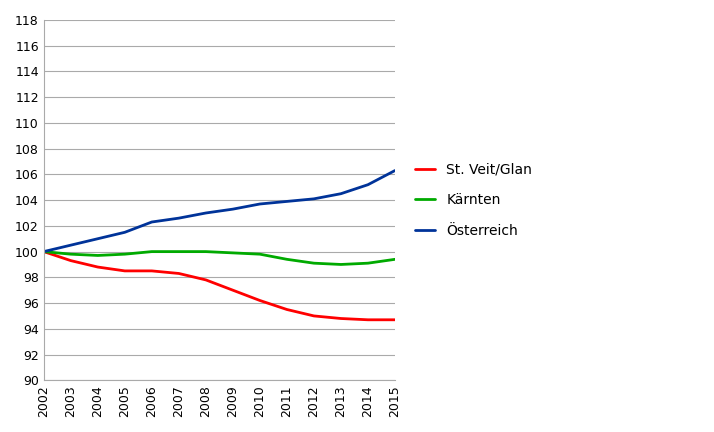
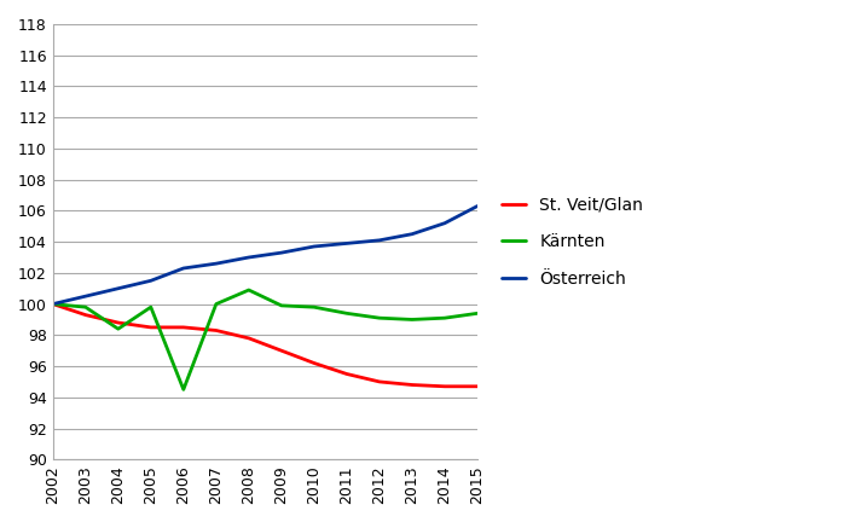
Kärnten/2004: 99.7 -> 98.4
Kärnten/2006: 100.0 -> 94.5
Kärnten/2008: 100.0 -> 100.9
